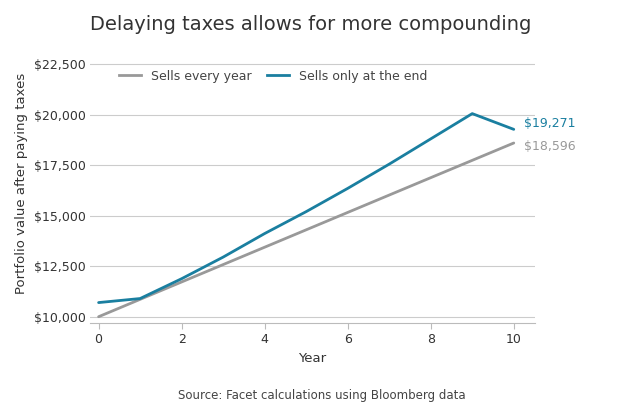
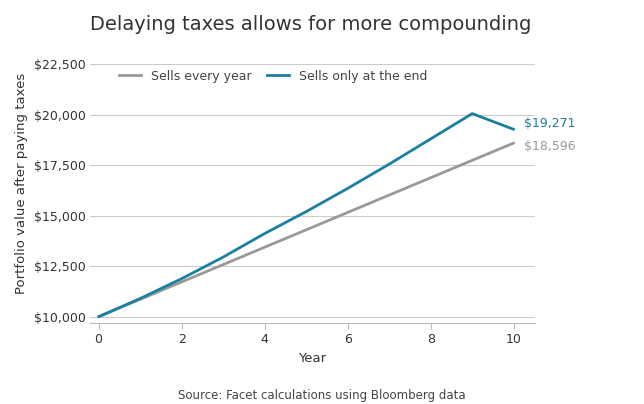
Sells only at the end/0: $10,700 -> $10,000
